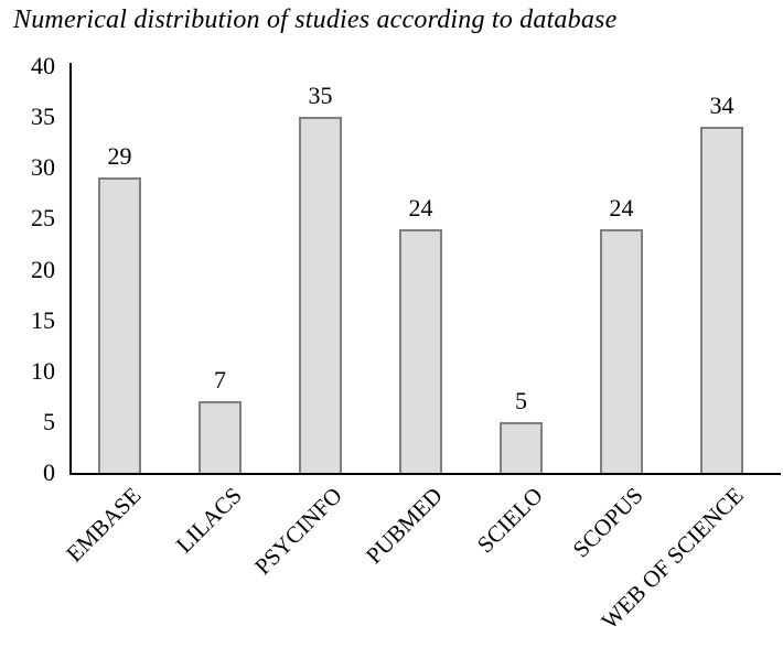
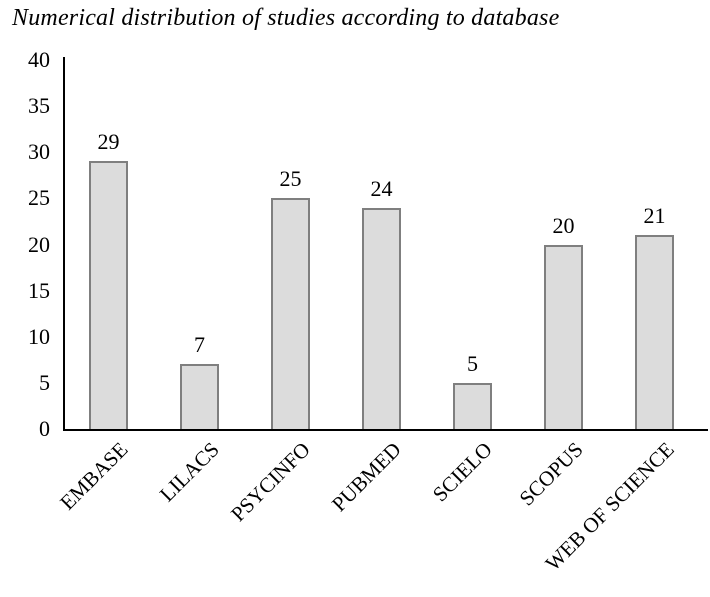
PSYCINFO: 35 -> 25
SCOPUS: 24 -> 20
WEB OF SCIENCE: 34 -> 21
